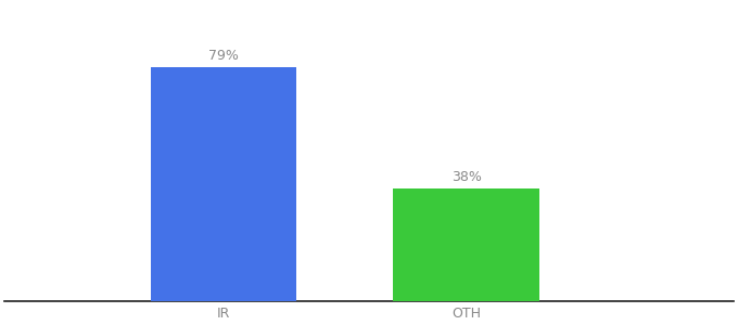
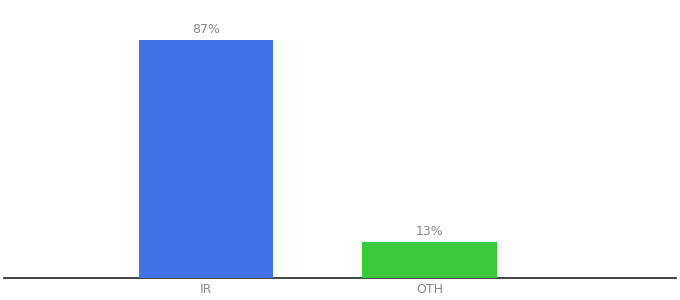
IR: 79% -> 87%
OTH: 38% -> 13%
